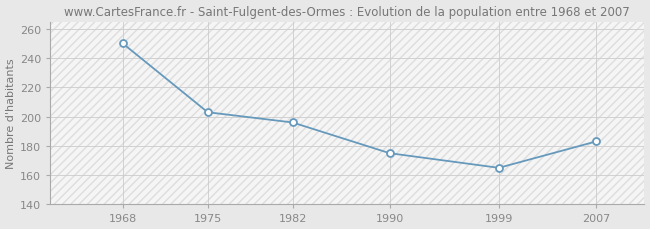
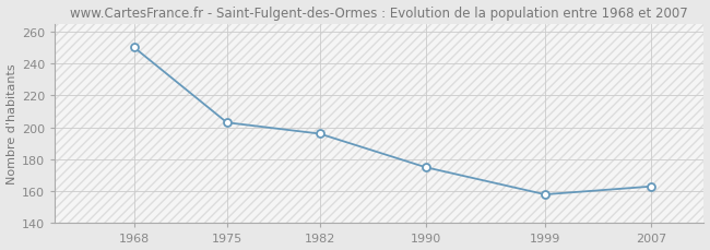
1999: 165 -> 158
2007: 183 -> 163
